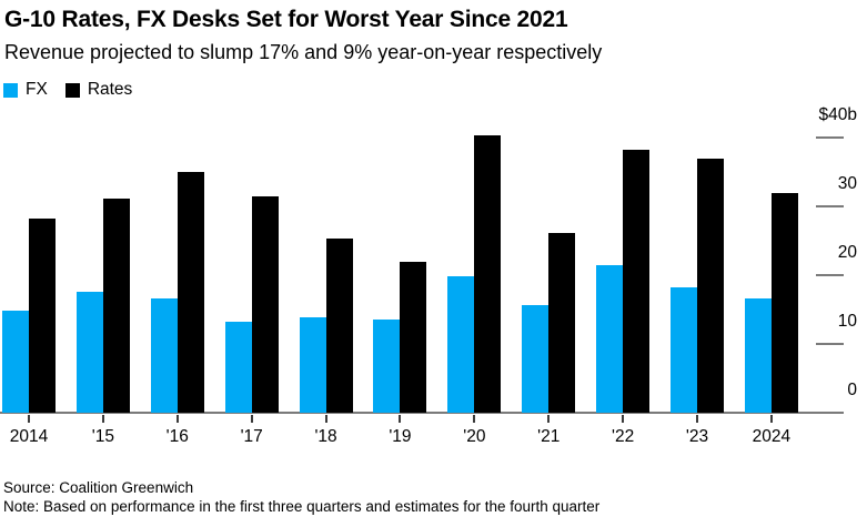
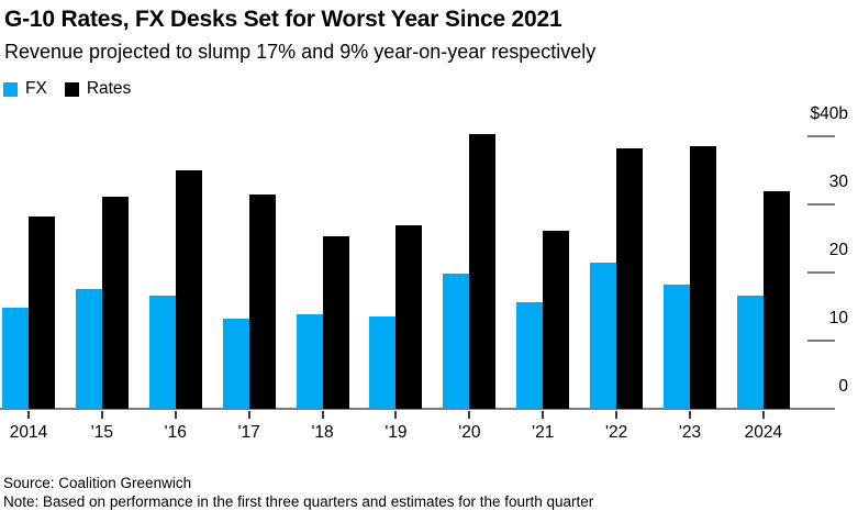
Rates/'19: $22b -> $27b
Rates/'23: $37b -> $38b
